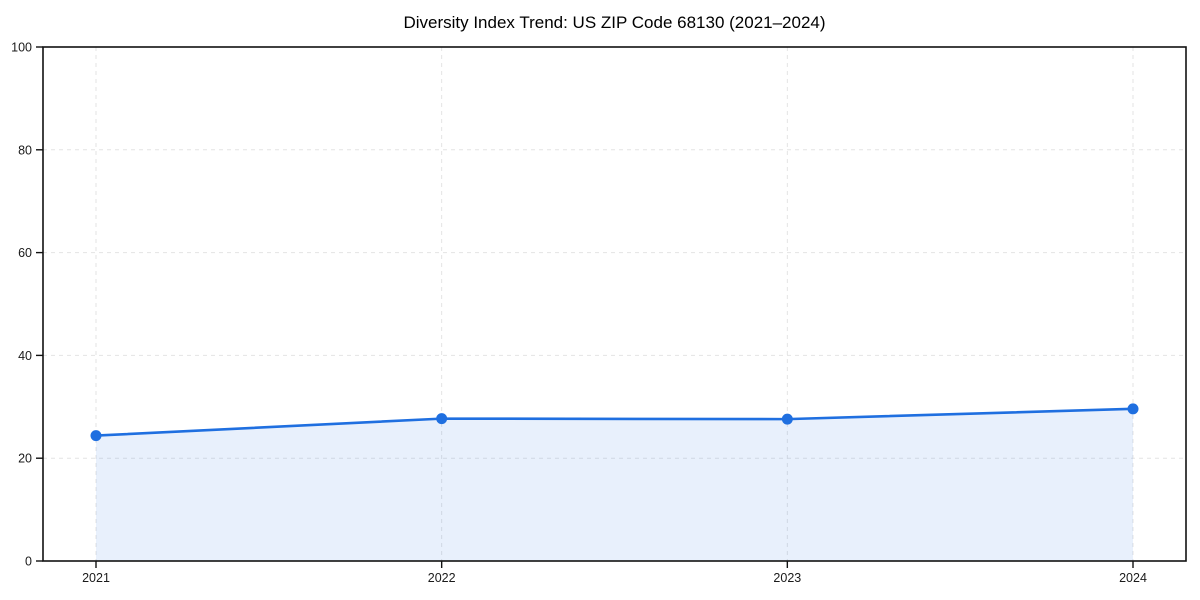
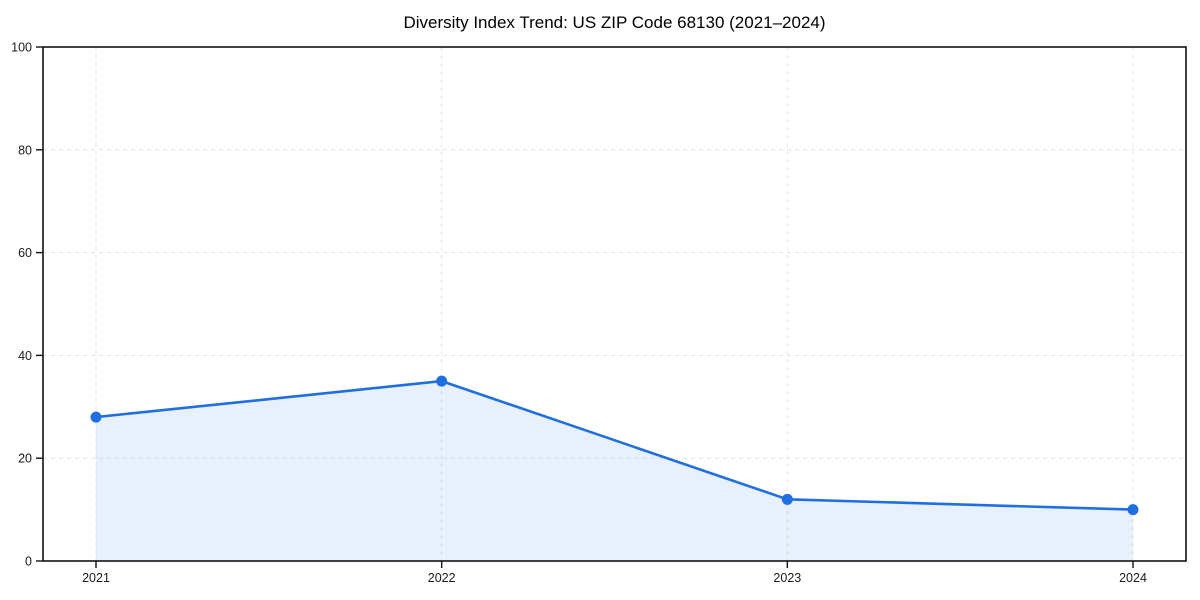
2021: 24 -> 28
2022: 28 -> 35
2023: 28 -> 12
2024: 30 -> 10
